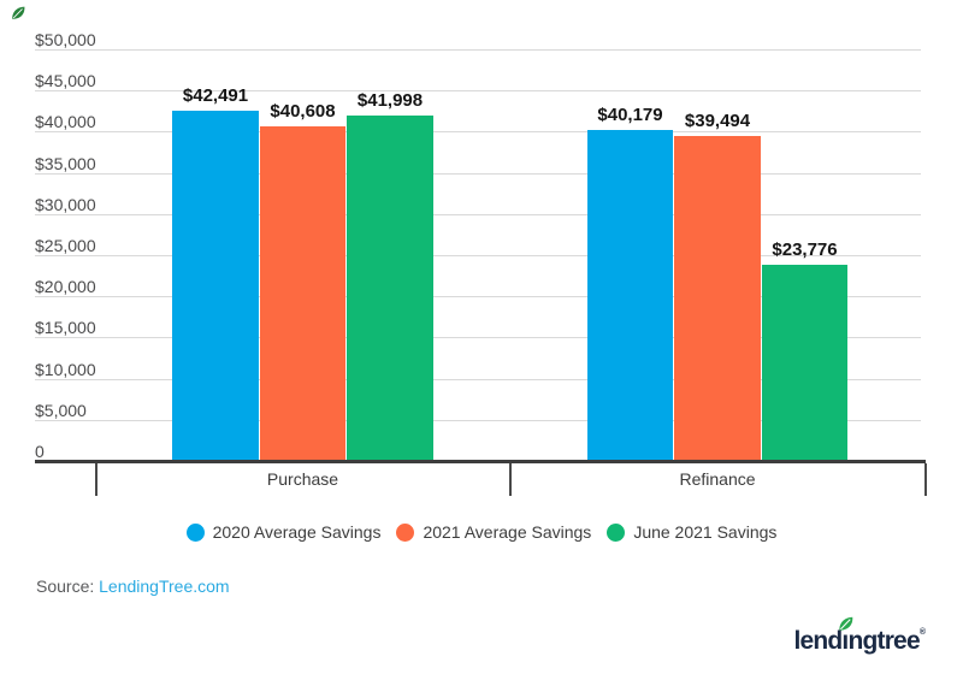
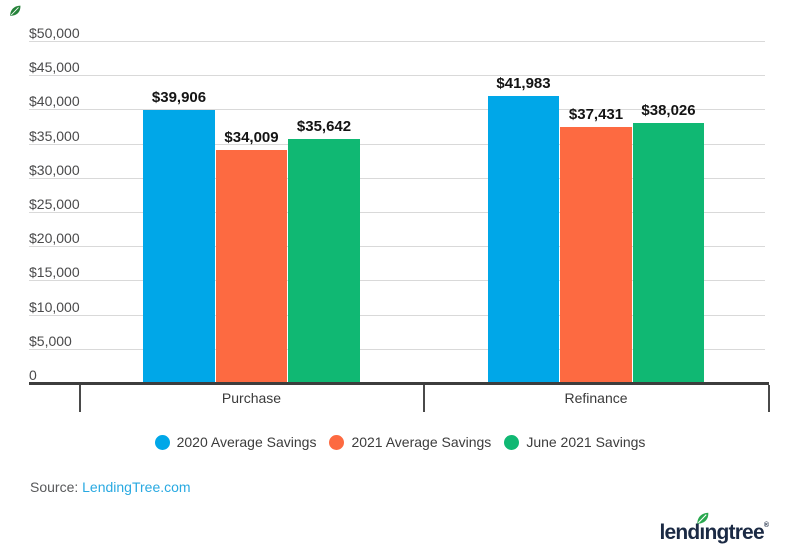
2020 Average Savings/Purchase: $42,491 -> $39,906
2021 Average Savings/Purchase: $40,608 -> $34,009
June 2021 Savings/Purchase: $41,998 -> $35,642
2020 Average Savings/Refinance: $40,179 -> $41,983
2021 Average Savings/Refinance: $39,494 -> $37,431
June 2021 Savings/Refinance: $23,776 -> $38,026
